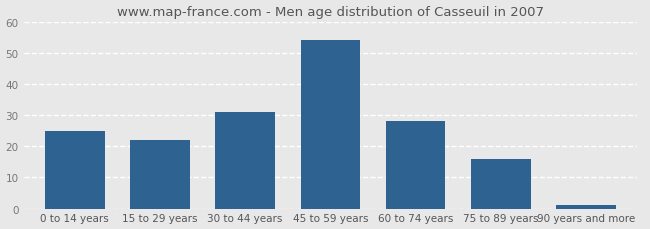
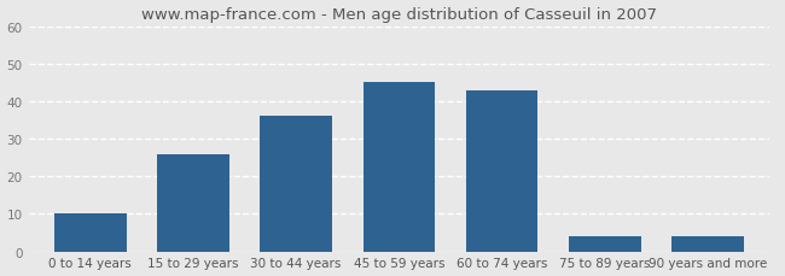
0 to 14 years: 25 -> 10
15 to 29 years: 22 -> 26
30 to 44 years: 31 -> 36
45 to 59 years: 54 -> 45
60 to 74 years: 28 -> 43
75 to 89 years: 16 -> 4
90 years and more: 1 -> 4
